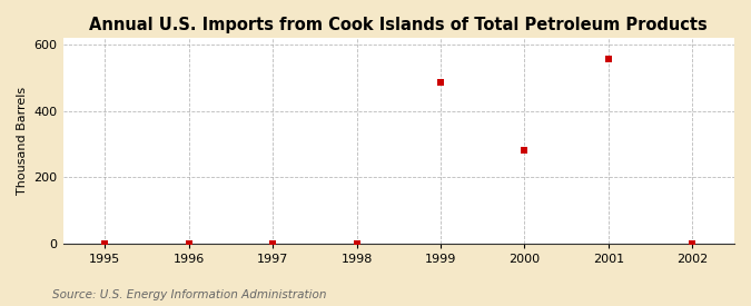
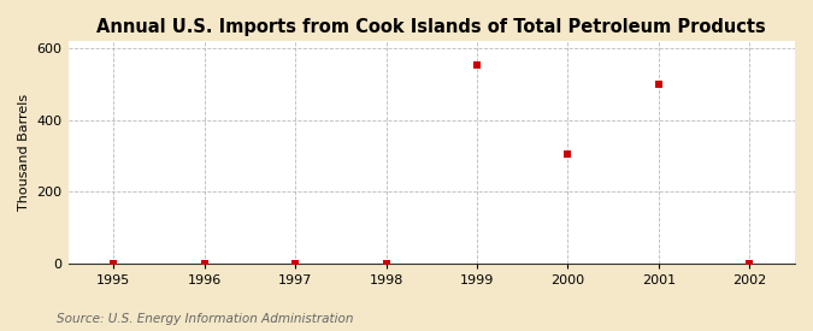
1999: 485 -> 553
2000: 280 -> 304
2001: 555 -> 500
